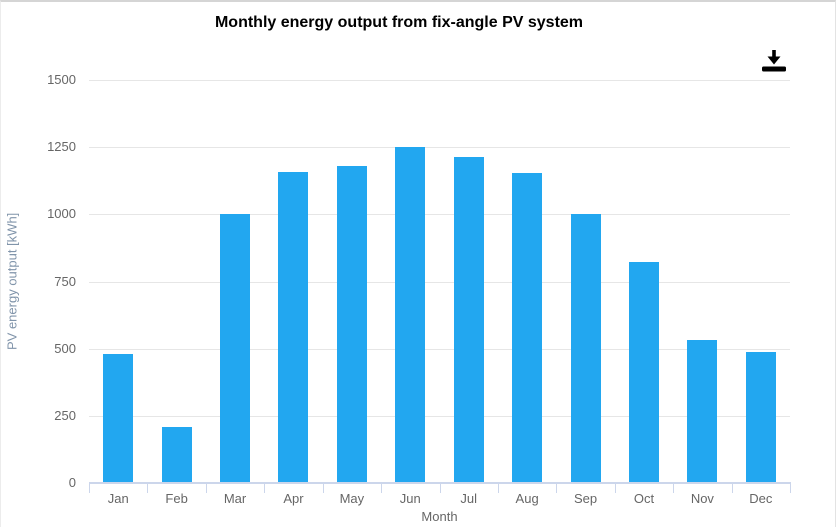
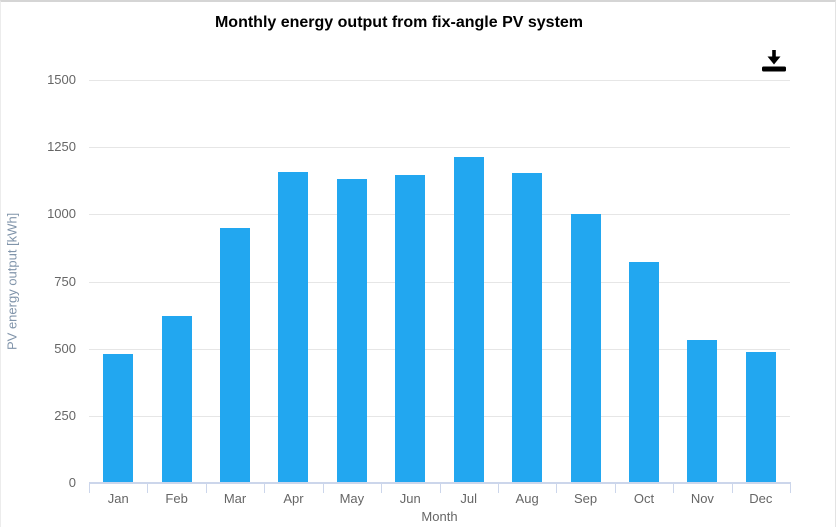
Feb: 210 -> 620
Mar: 1000 -> 950
May: 1180 -> 1130
Jun: 1250 -> 1140
